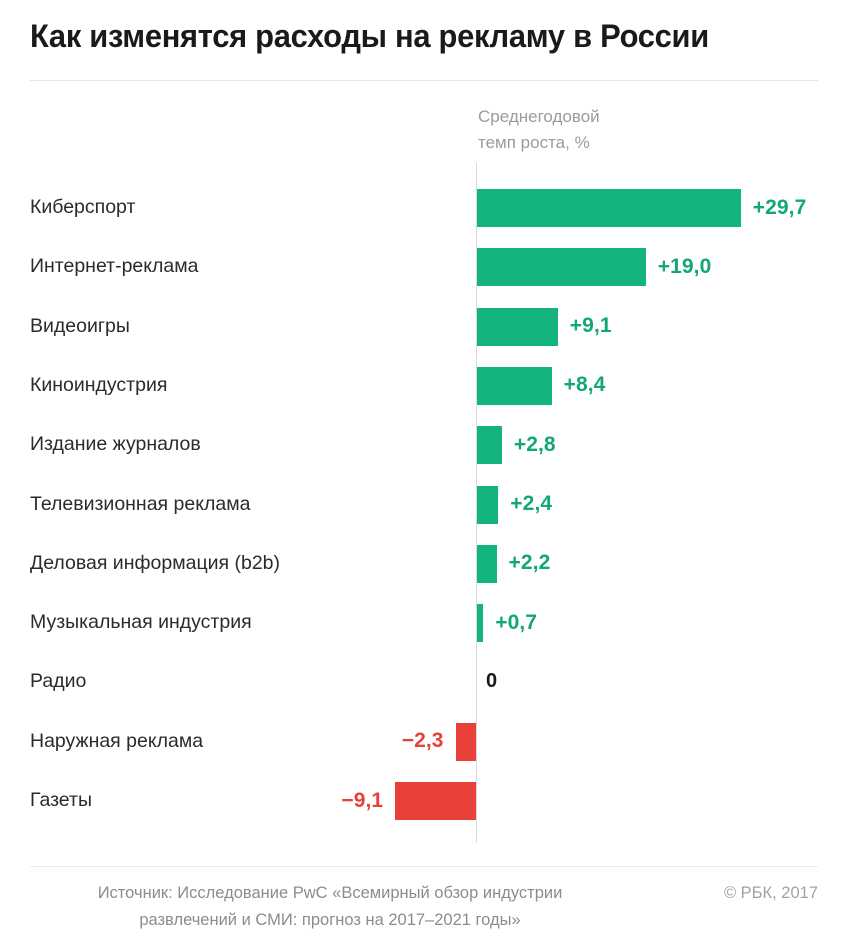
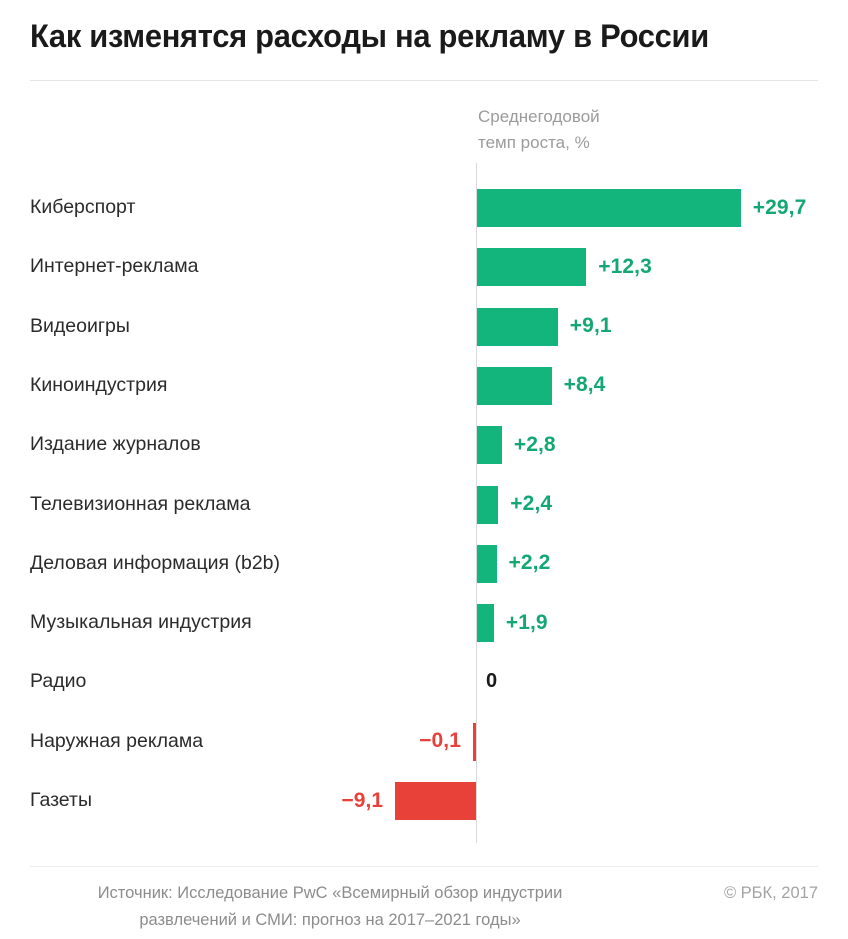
Интернет-реклама: +19,0 -> +12,3
Музыкальная индустрия: +0,7 -> +1,9
Наружная реклама: −2,3 -> −0,1
